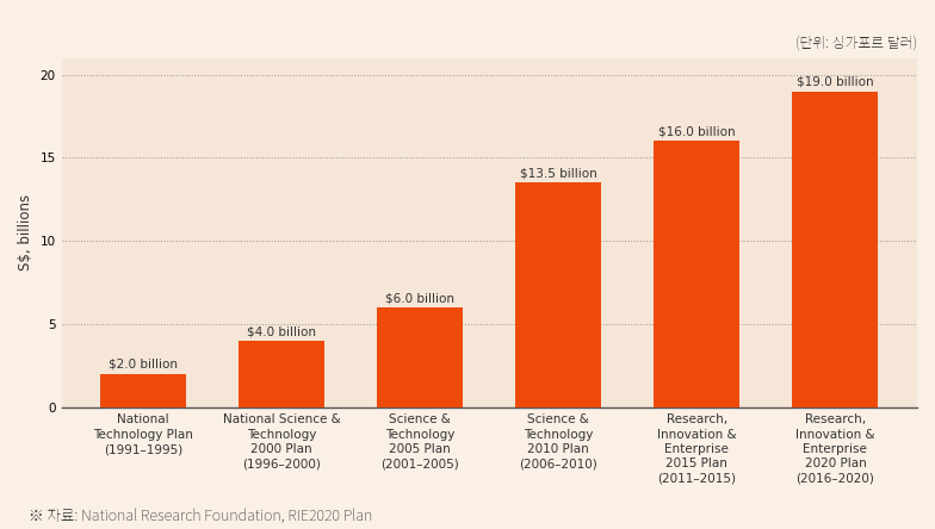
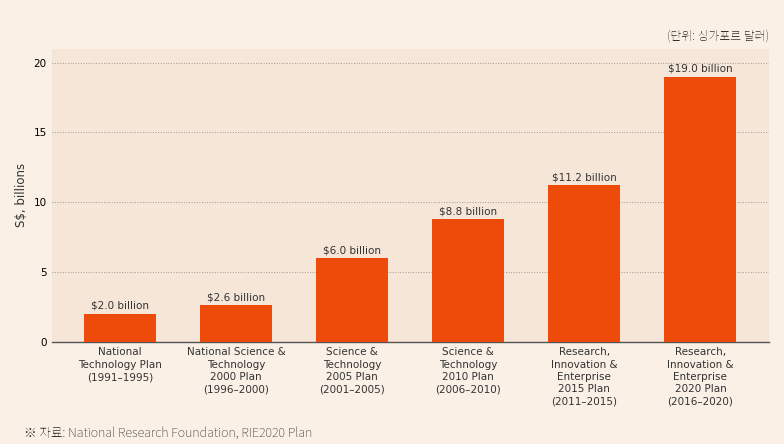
National Science & Technology 2000 Plan (1996–2000): $4.0 -> $2.6
Science & Technology 2010 Plan (2006–2010): $13.5 -> $8.8
Research, Innovation & Enterprise 2015 Plan (2011–2015): $16.0 -> $11.2
